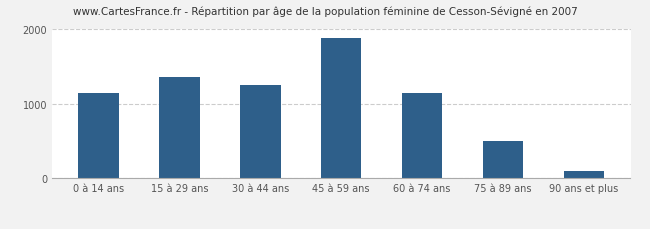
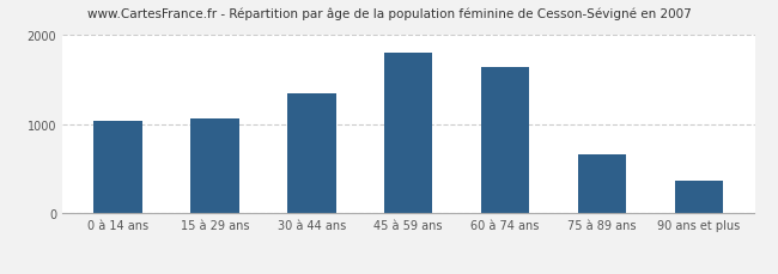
0 à 14 ans: 1150 -> 1040
15 à 29 ans: 1350 -> 1060
30 à 44 ans: 1250 -> 1340
45 à 59 ans: 1880 -> 1800
60 à 74 ans: 1140 -> 1640
75 à 89 ans: 500 -> 660
90 ans et plus: 100 -> 360
